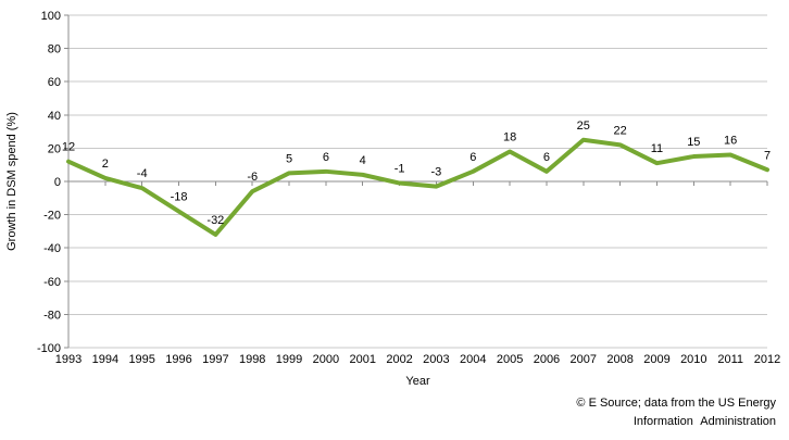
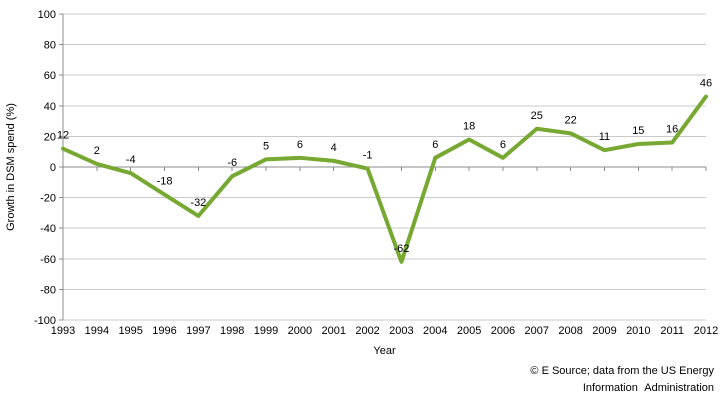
2003: -3 -> -62
2012: 7 -> 46
